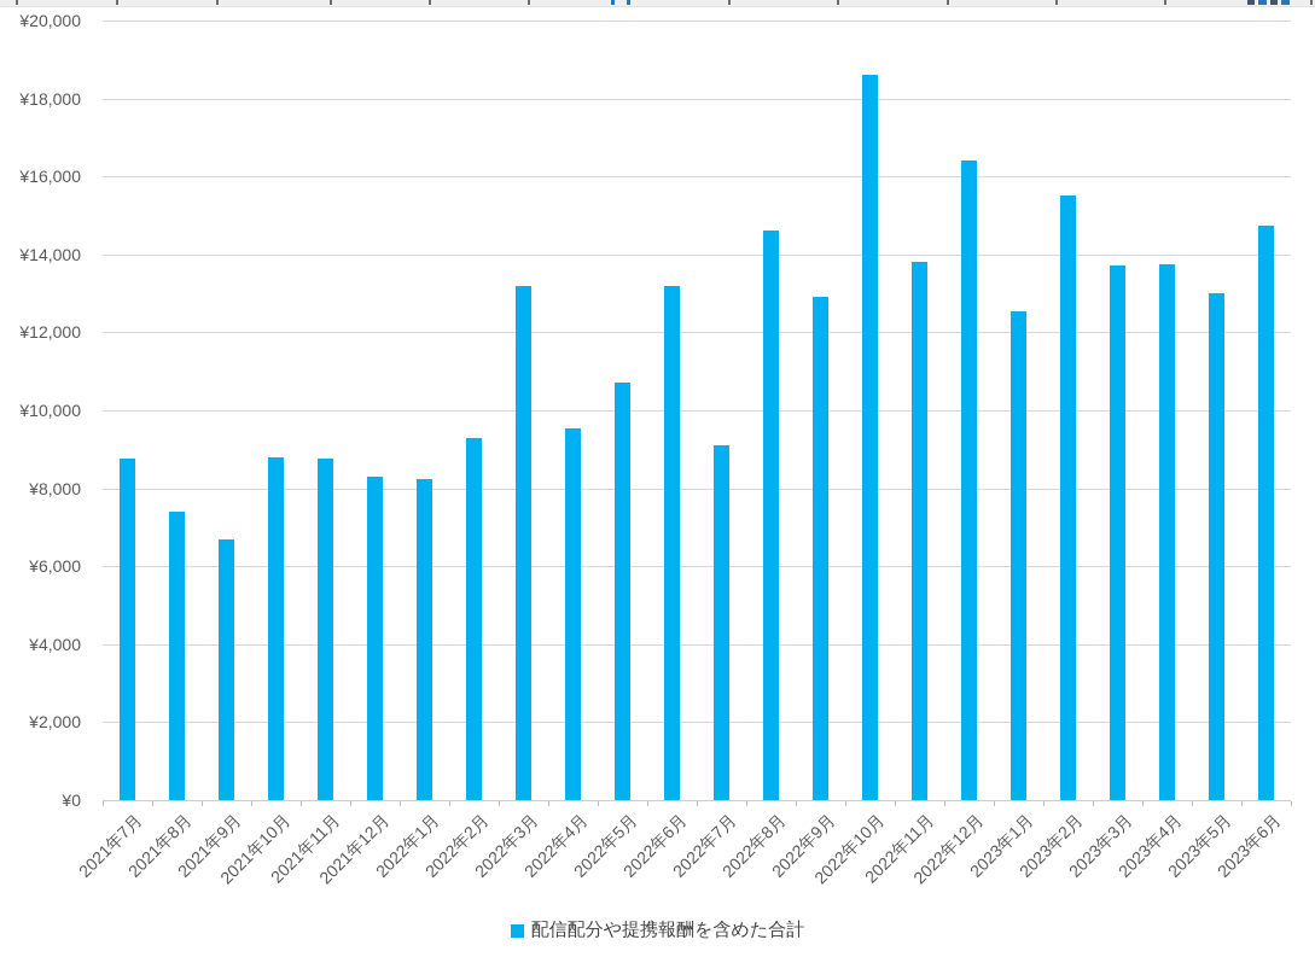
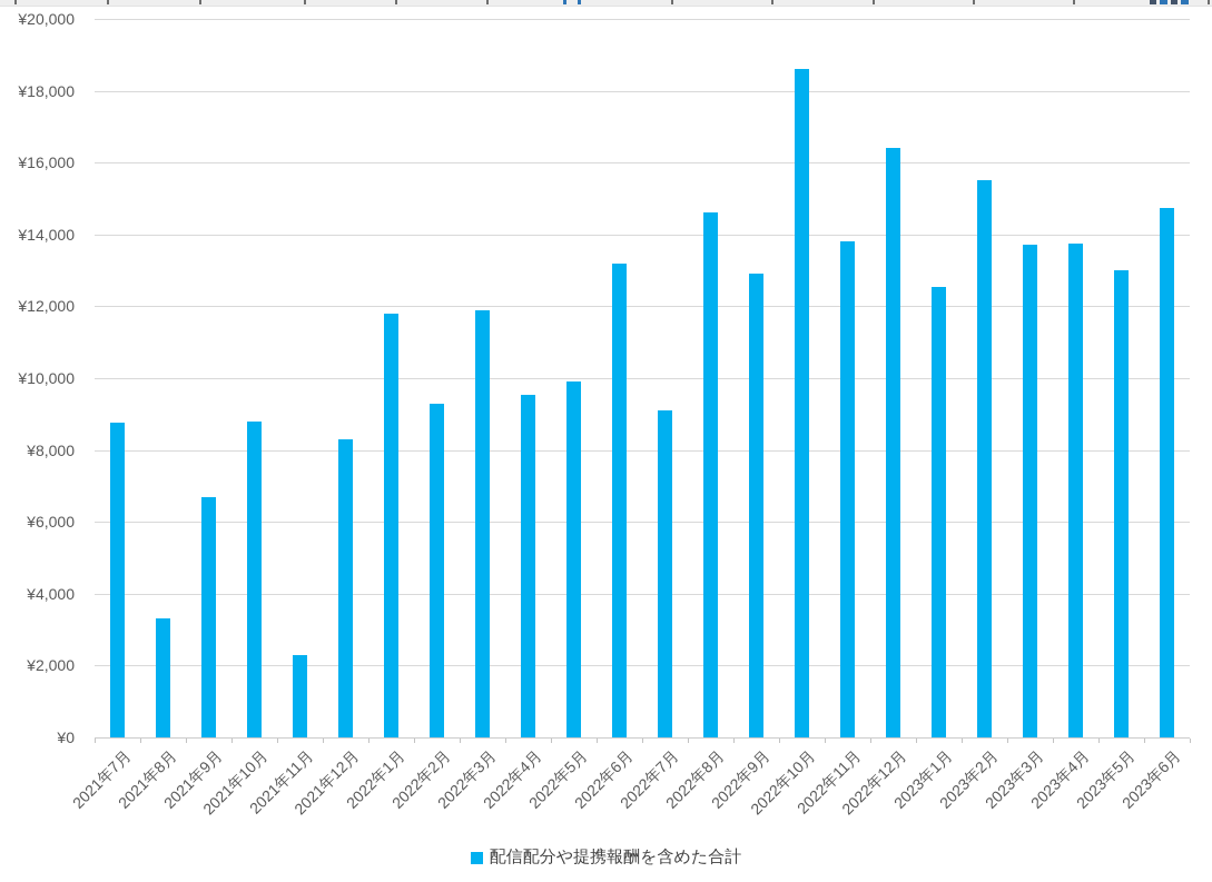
2021年8月: ¥7400 -> ¥3300
2021年11月: ¥8800 -> ¥2300
2022年1月: ¥8200 -> ¥11800
2022年3月: ¥13200 -> ¥11900
2022年5月: ¥10700 -> ¥9900
